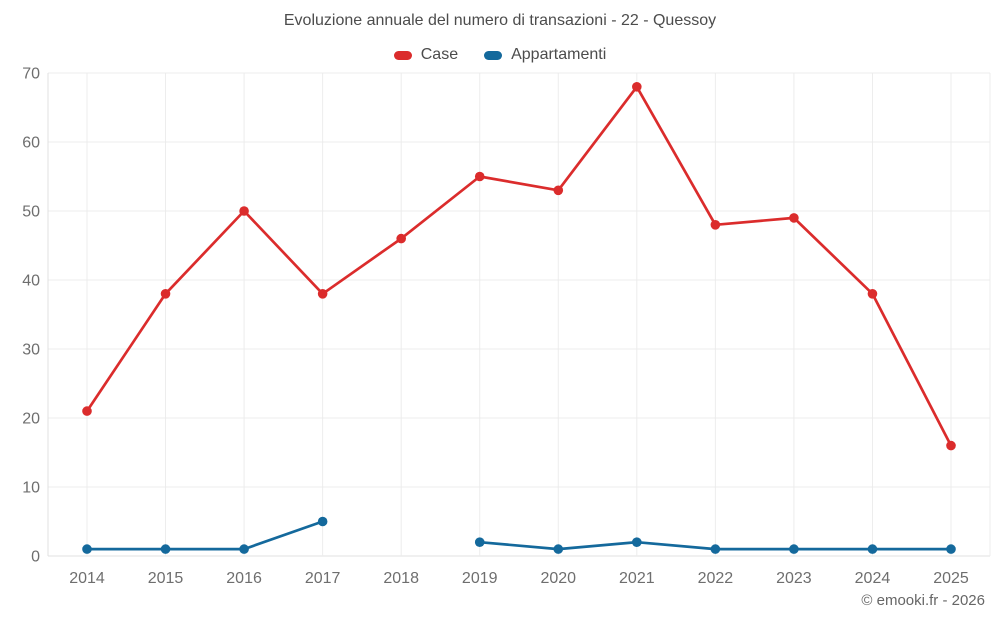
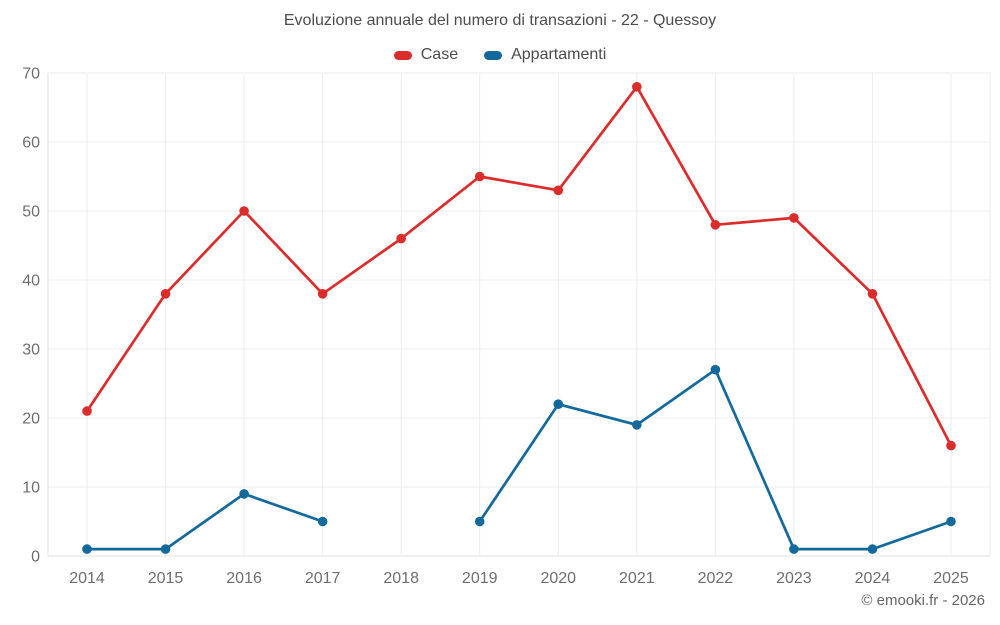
Appartamenti/2016: 1 -> 9
Appartamenti/2019: 2 -> 5
Appartamenti/2020: 1 -> 22
Appartamenti/2021: 2 -> 19
Appartamenti/2022: 1 -> 27
Appartamenti/2025: 1 -> 5
